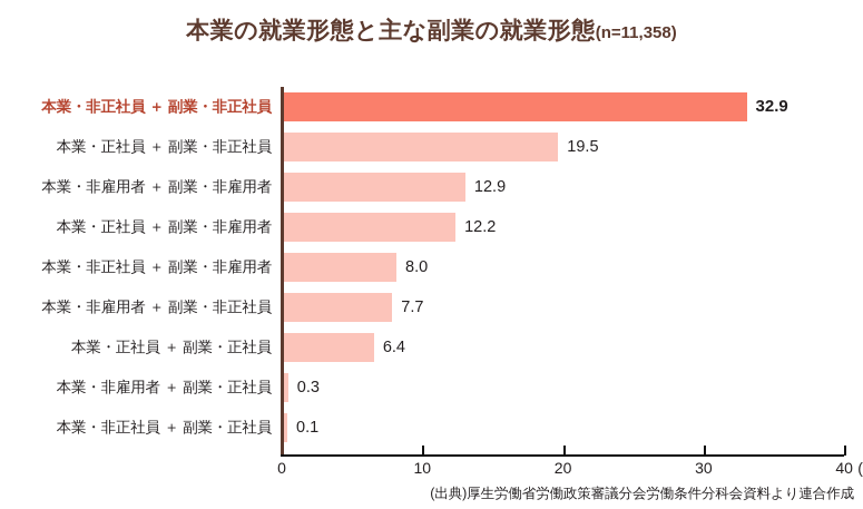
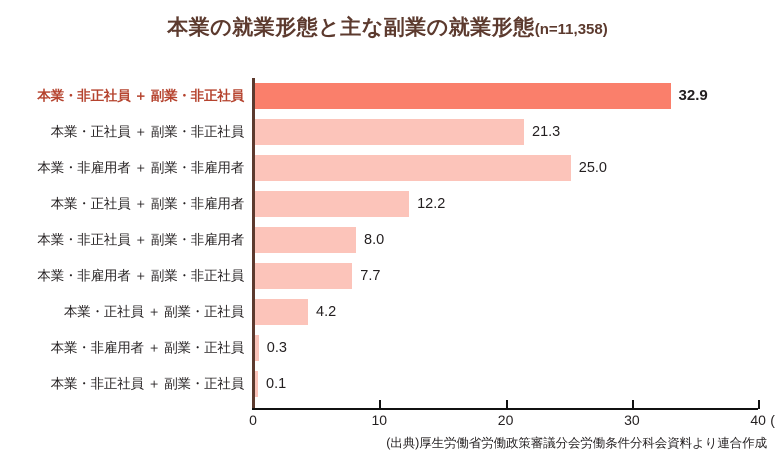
本業・正社員 ＋ 副業・非正社員: 19.5 -> 21.3
本業・非雇用者 ＋ 副業・非雇用者: 12.9 -> 25.0
本業・正社員 ＋ 副業・正社員: 6.4 -> 4.2
